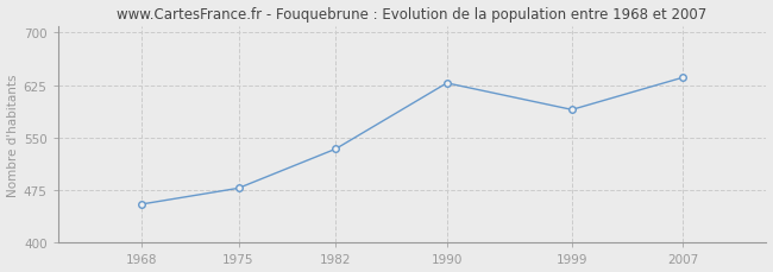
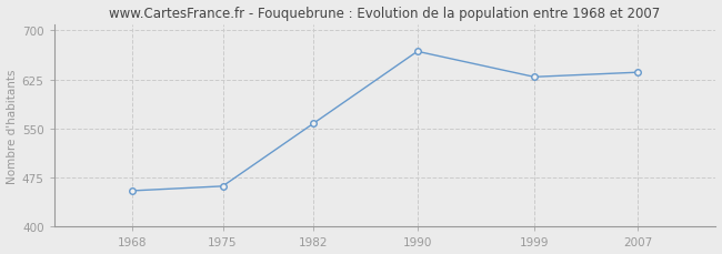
1975: 478 -> 462
1982: 534 -> 558
1990: 628 -> 668
1999: 590 -> 629
